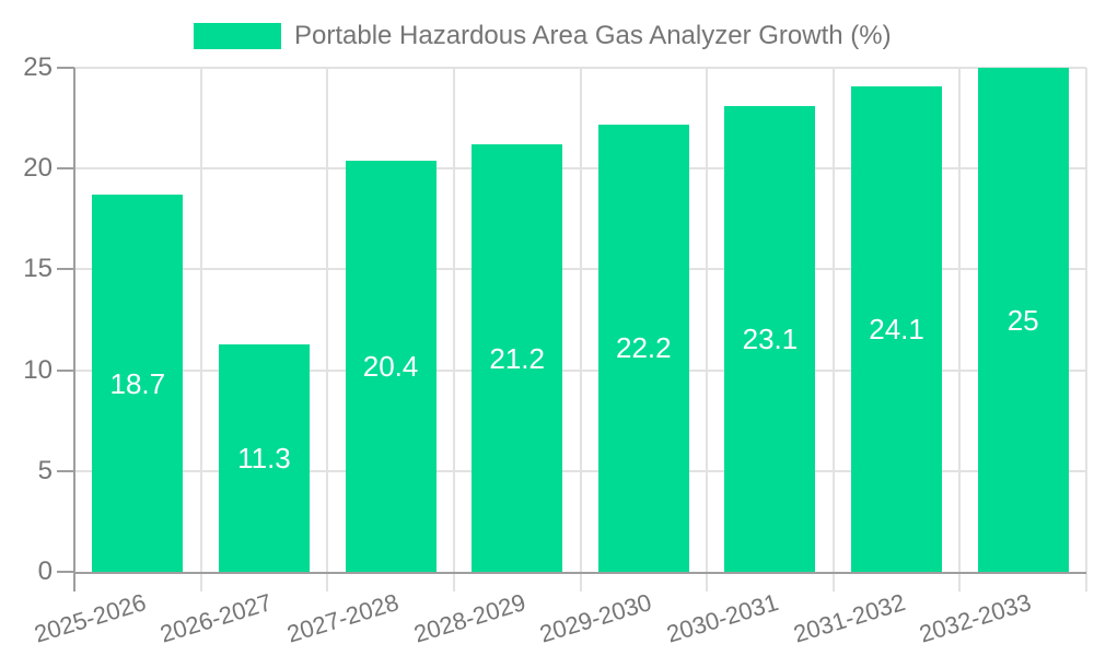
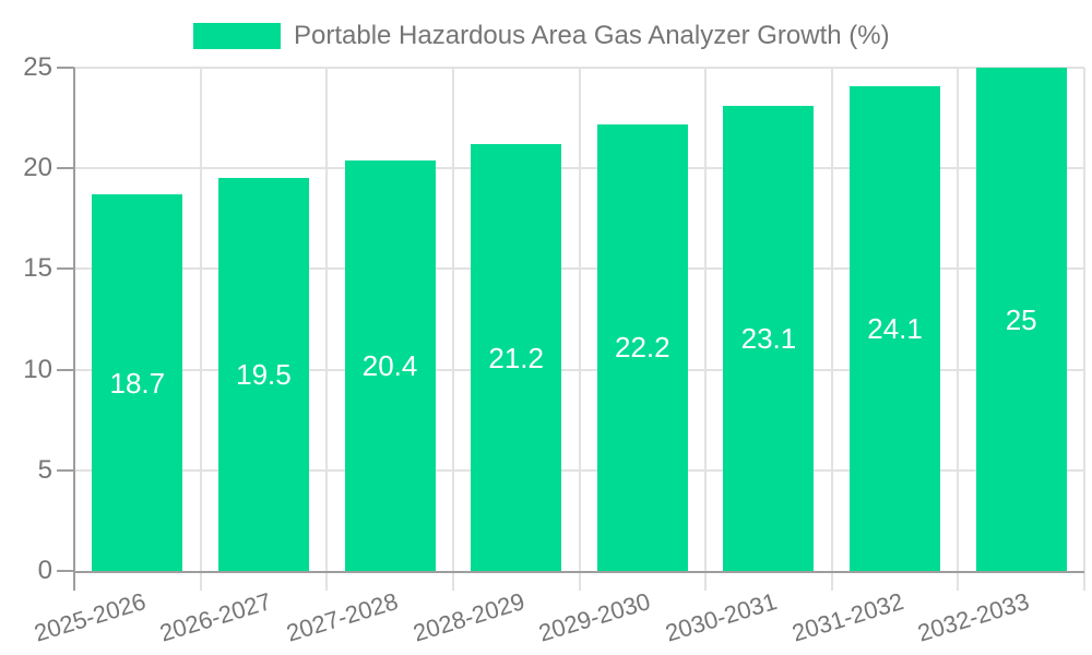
2026-2027: 11.3 -> 19.5
